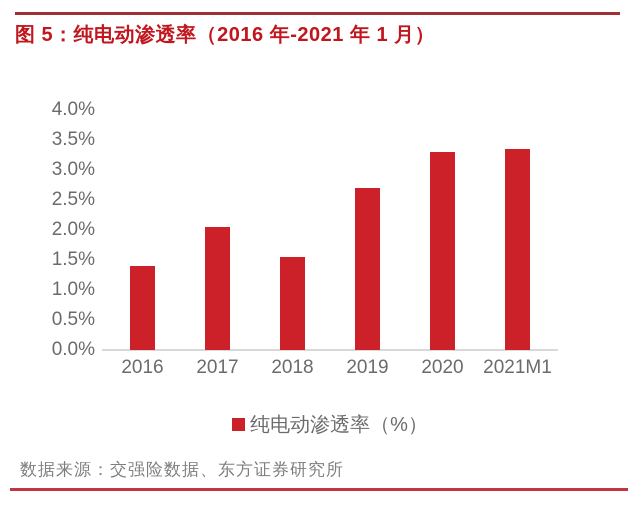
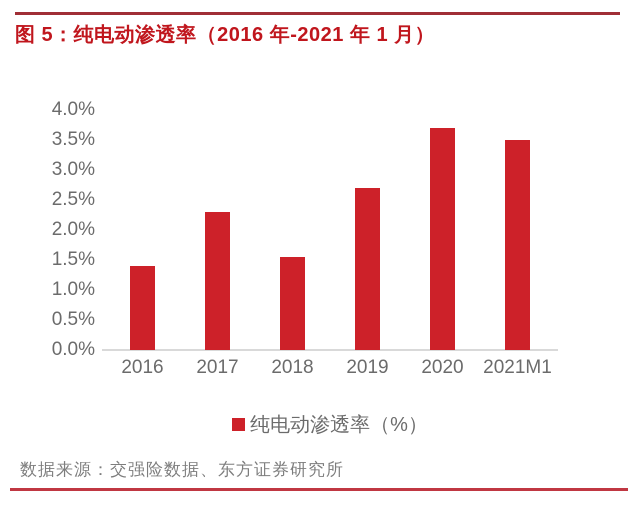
2017: 2.0% -> 2.3%
2020: 3.3% -> 3.7%
2021M1: 3.4% -> 3.5%
